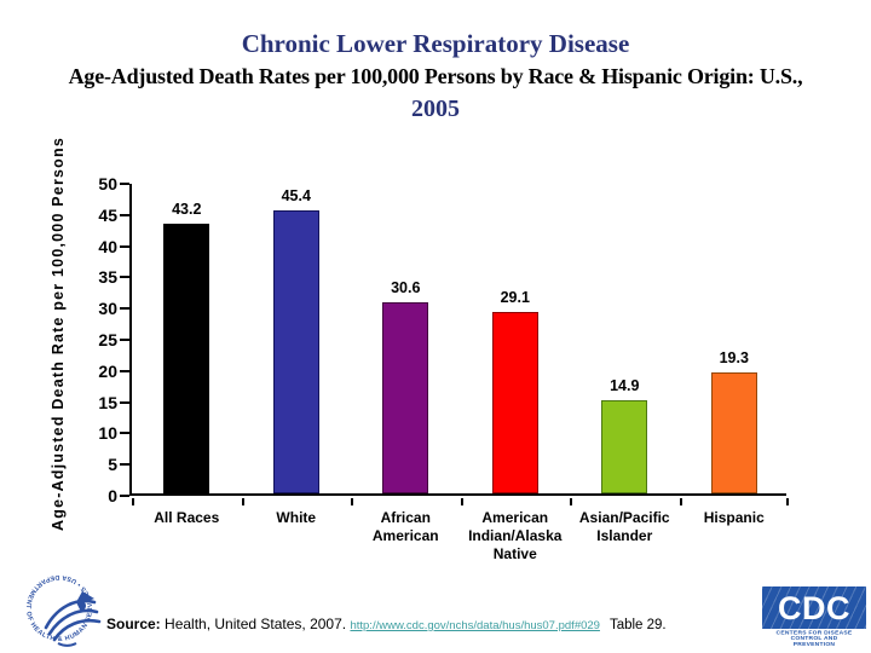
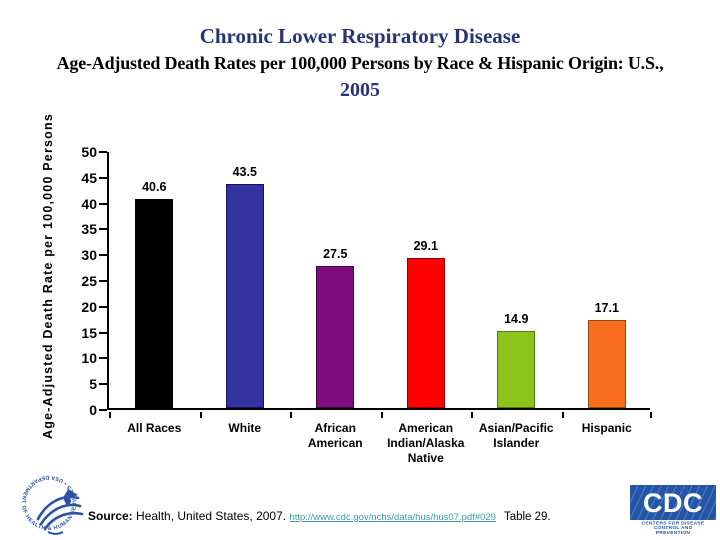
All Races: 43.2 -> 40.6
White: 45.4 -> 43.5
African American: 30.6 -> 27.5
Hispanic: 19.3 -> 17.1
